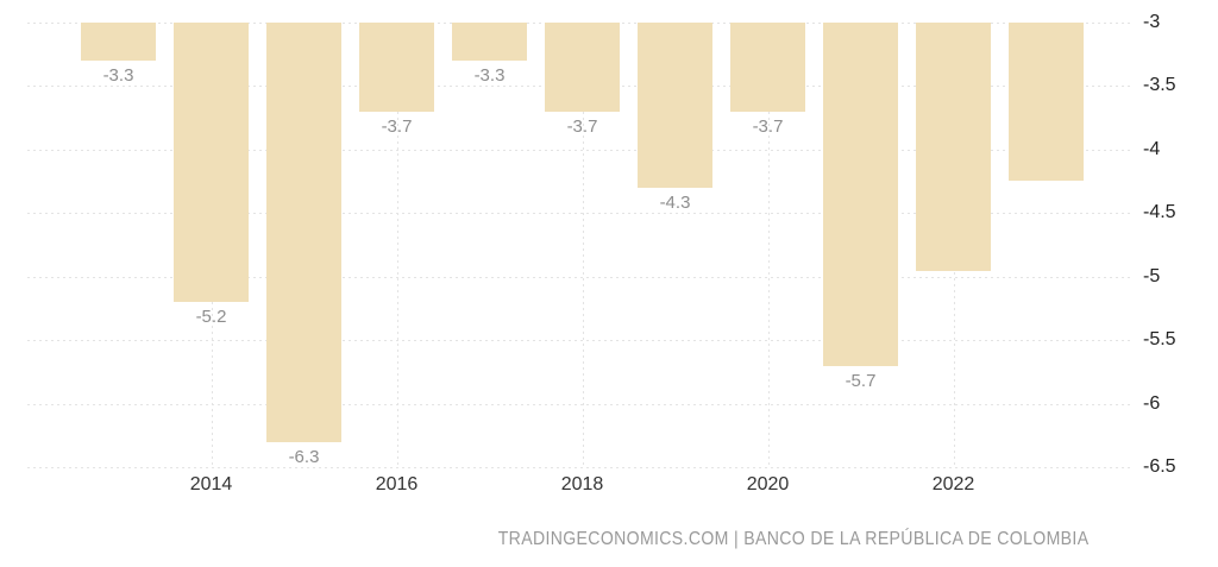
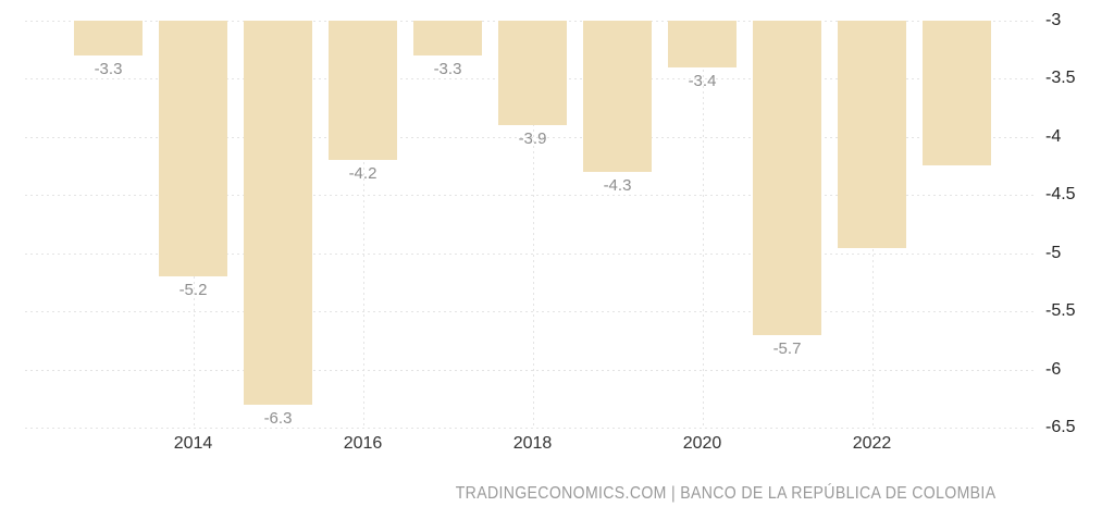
2016: -3.7 -> -4.2
2018: -3.7 -> -3.9
2020: -3.7 -> -3.4
